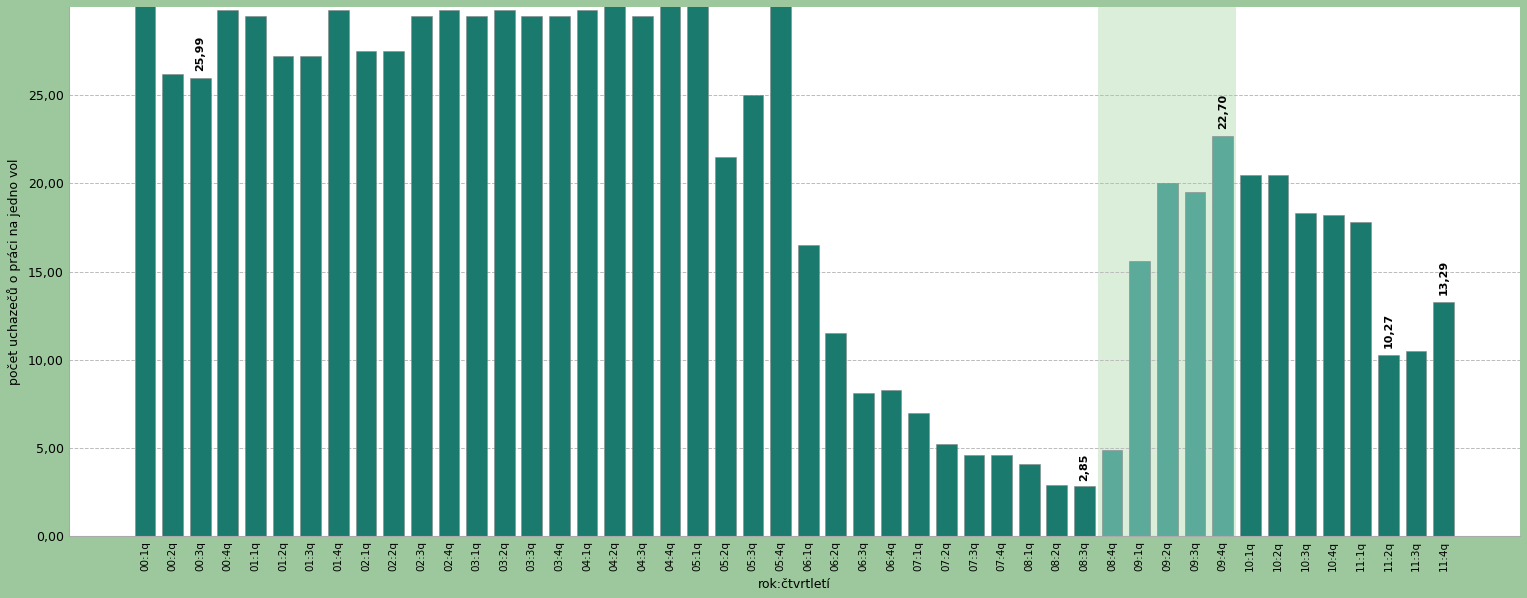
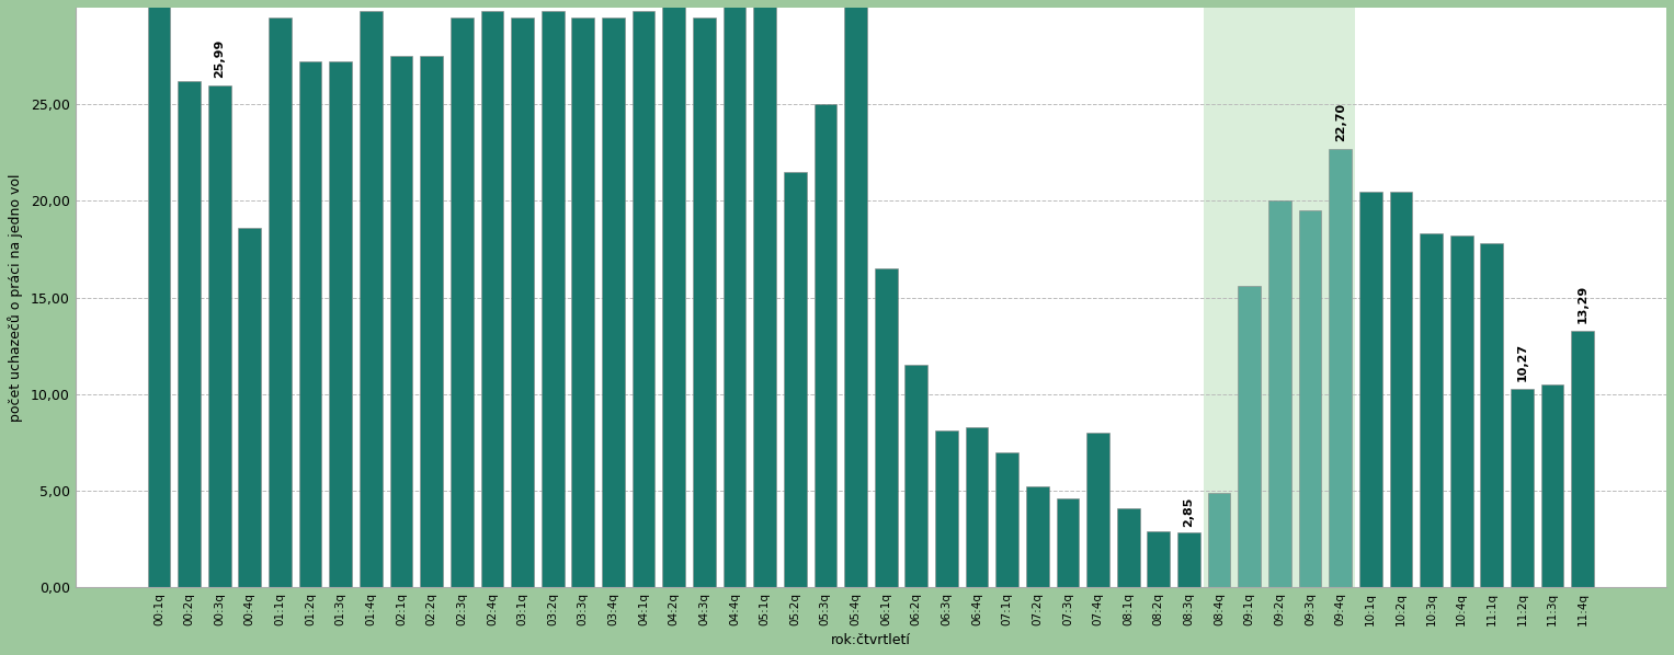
00:4q: 29,8 -> 18,6
07:4q: 4,6 -> 8,0
